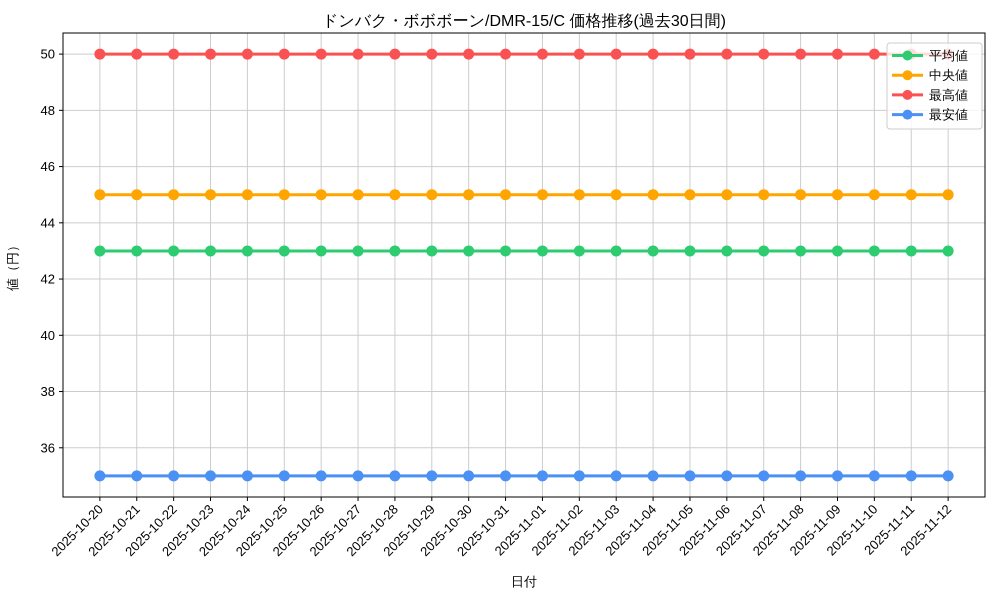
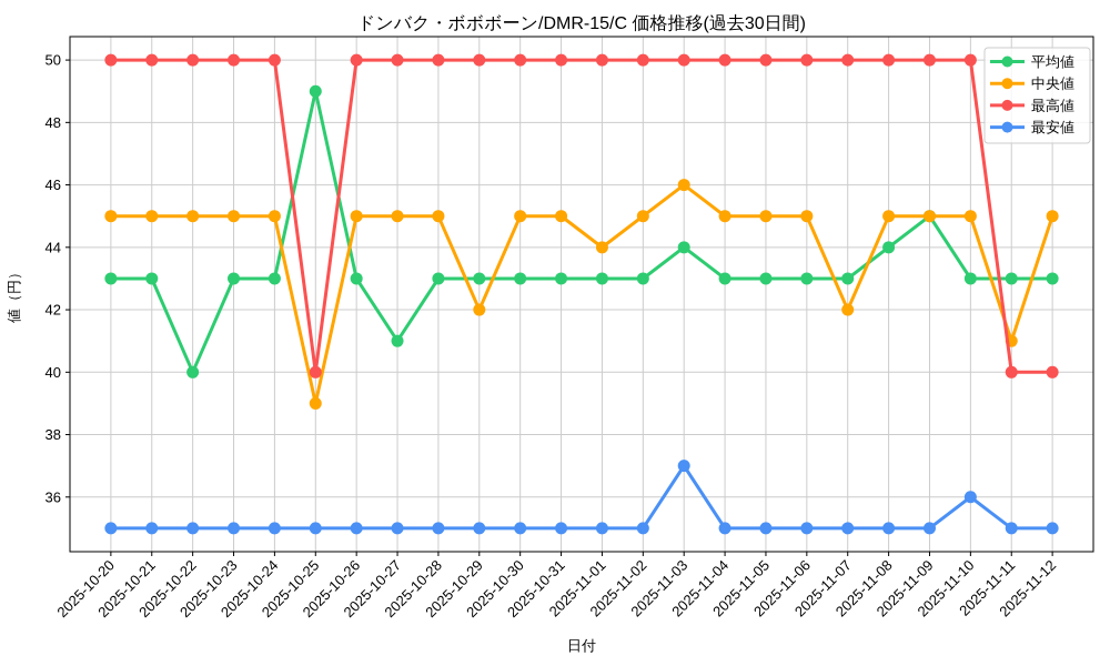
平均値/2025-10-22: 43 -> 40
平均値/2025-10-25: 43 -> 49
中央値/2025-10-25: 45 -> 39
最高値/2025-10-25: 50 -> 40
平均値/2025-10-27: 43 -> 41
中央値/2025-10-29: 45 -> 42
中央値/2025-11-01: 45 -> 44
平均値/2025-11-03: 43 -> 44
中央値/2025-11-03: 45 -> 46
最安値/2025-11-03: 35 -> 37
中央値/2025-11-07: 45 -> 42
平均値/2025-11-08: 43 -> 44
平均値/2025-11-09: 43 -> 45
最安値/2025-11-10: 35 -> 36
中央値/2025-11-11: 45 -> 41
最高値/2025-11-11: 50 -> 40
最高値/2025-11-12: 50 -> 40
